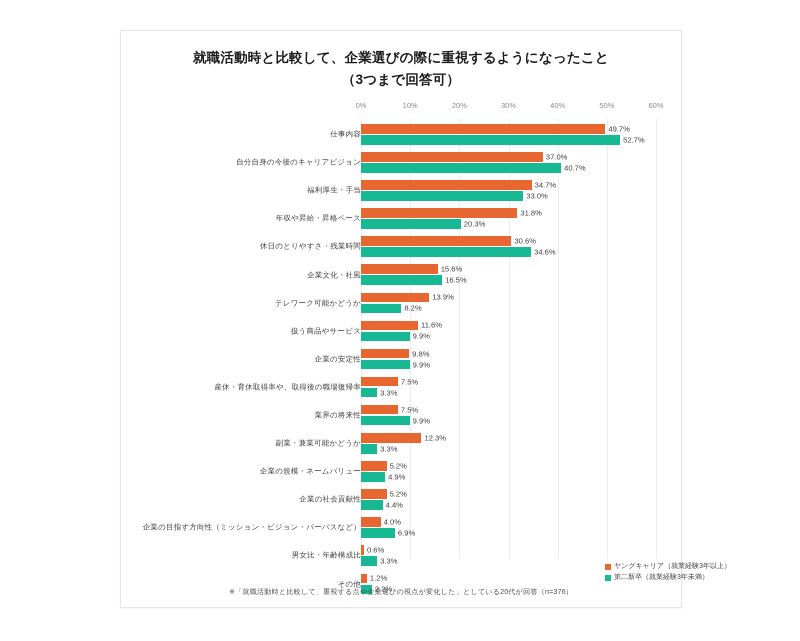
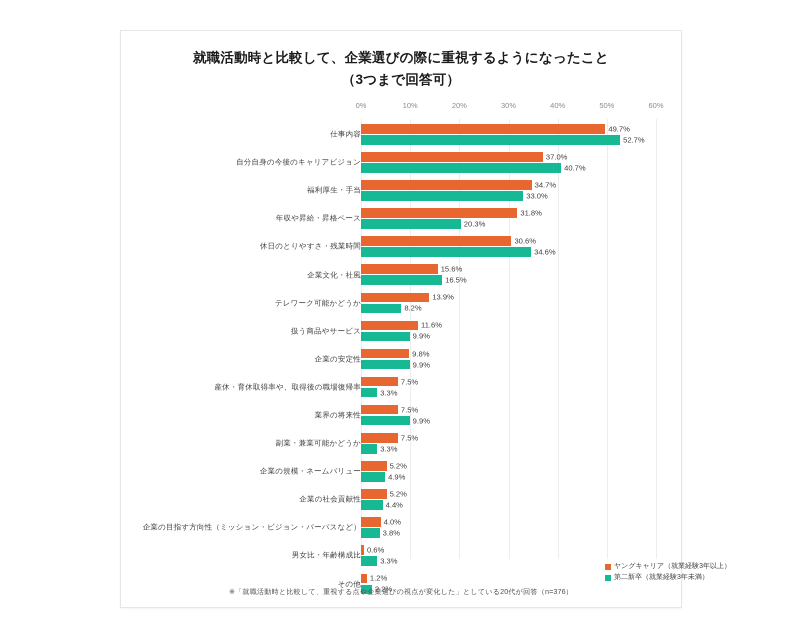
ヤングキャリア（就業経験3年以上）/副業・兼業可能かどうか: 12.3% -> 7.5%
第二新卒（就業経験3年未満）/企業の目指す方向性（ミッション・ビジョン・パーパスなど）: 6.9% -> 3.8%
